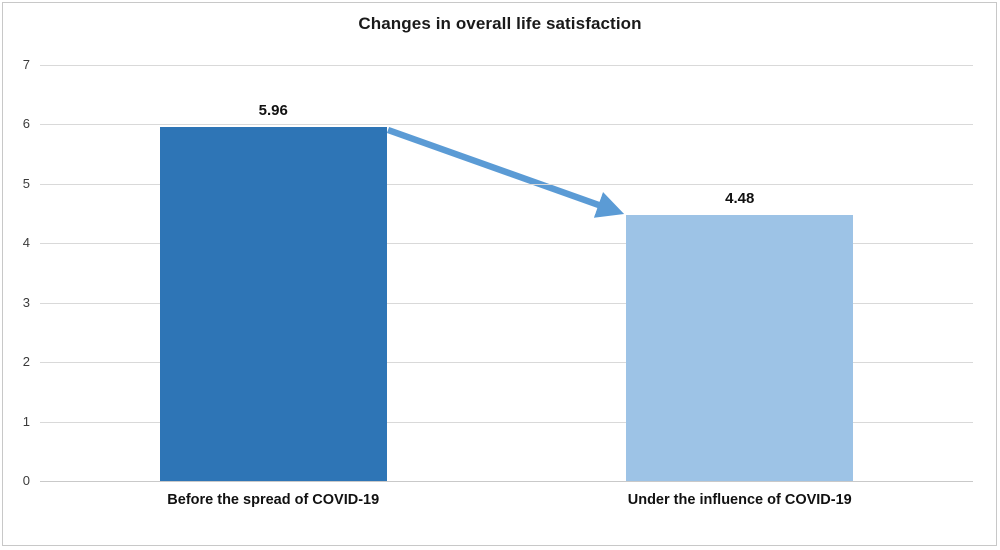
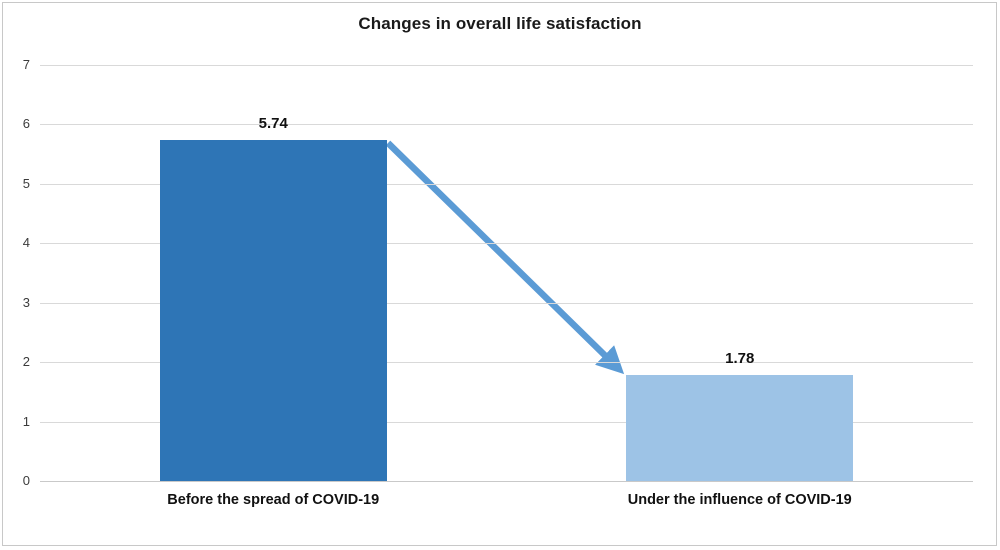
Before the spread of COVID-19: 5.96 -> 5.74
Under the influence of COVID-19: 4.48 -> 1.78
